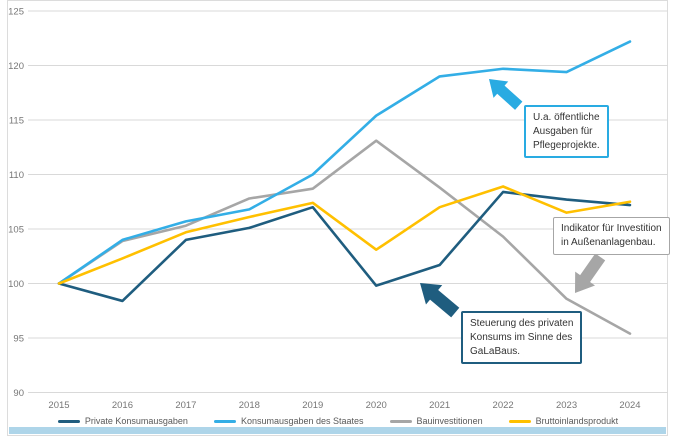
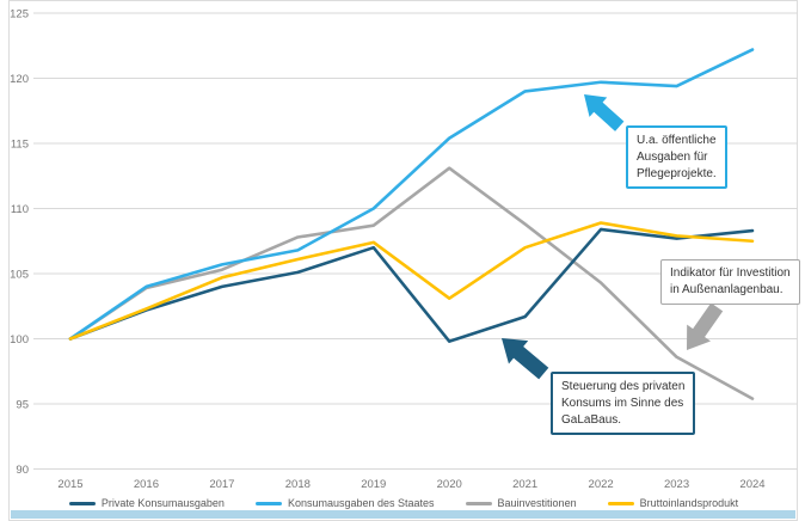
Private Konsumausgaben/2016: 98.4 -> 102.2
Bruttoinlandsprodukt/2023: 106.5 -> 107.9
Private Konsumausgaben/2024: 107.2 -> 108.3
